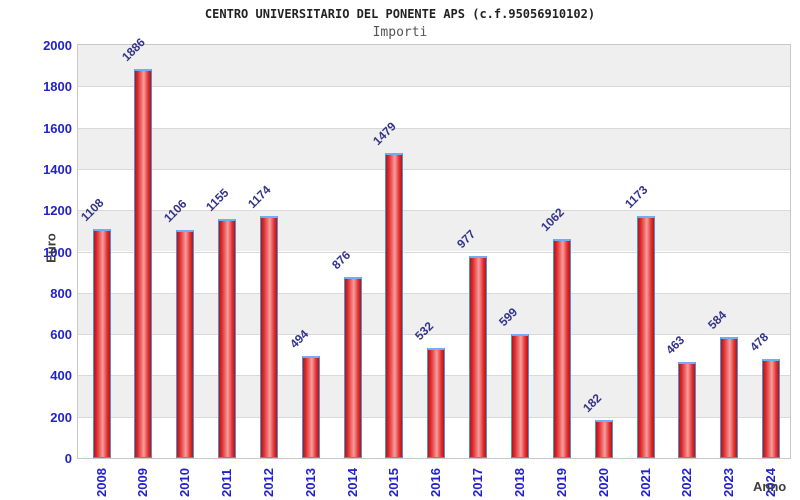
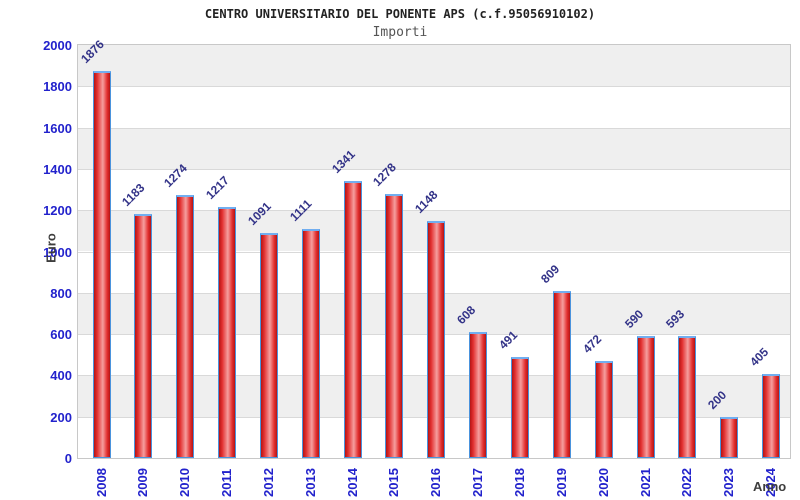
2008: 1108 -> 1876
2009: 1886 -> 1183
2010: 1106 -> 1274
2011: 1155 -> 1217
2012: 1174 -> 1091
2013: 494 -> 1111
2014: 876 -> 1341
2015: 1479 -> 1278
2016: 532 -> 1148
2017: 977 -> 608
2018: 599 -> 491
2019: 1062 -> 809
2020: 182 -> 472
2021: 1173 -> 590
2022: 463 -> 593
2023: 584 -> 200
2024: 478 -> 405
